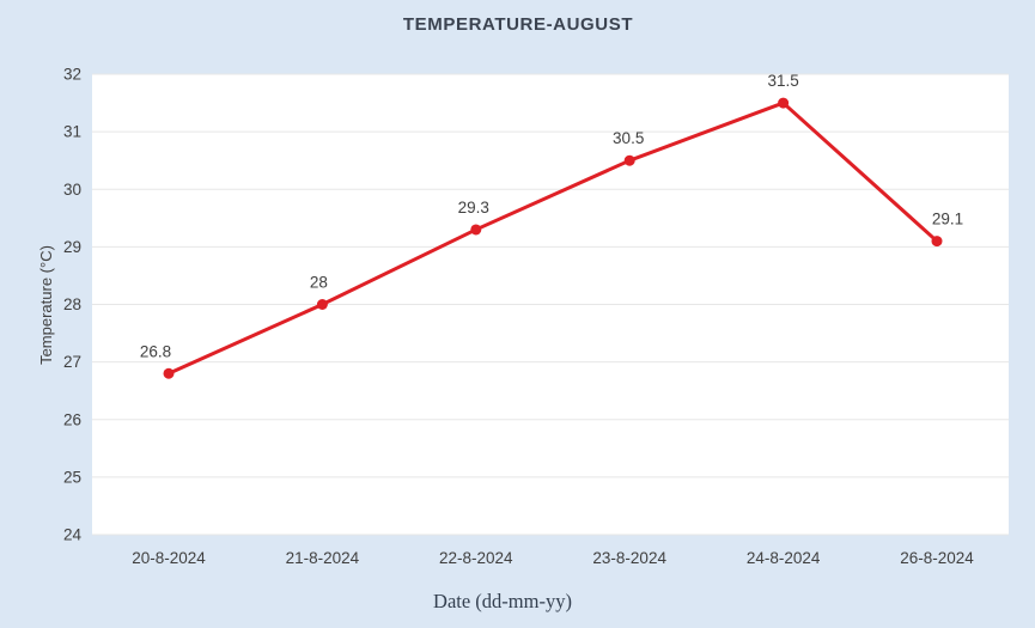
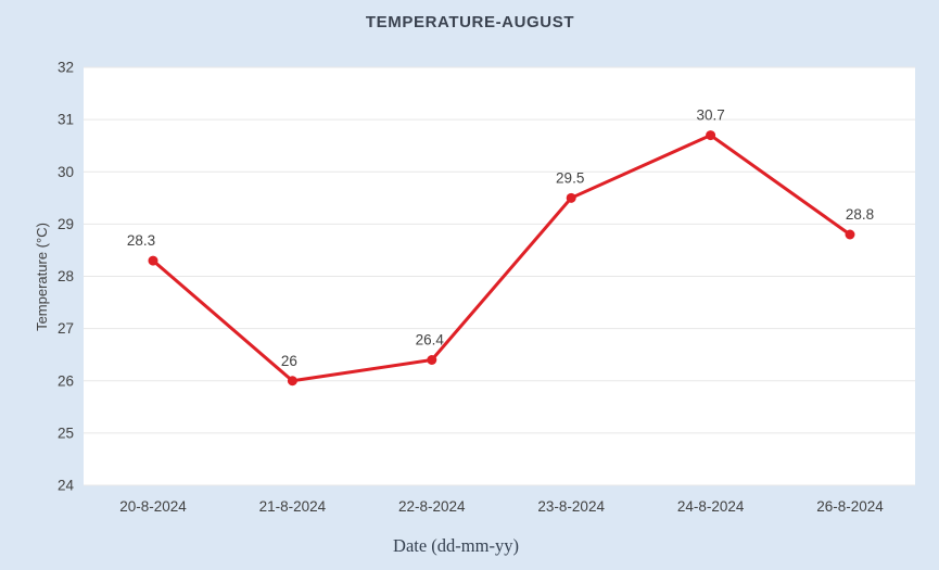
20-8-2024: 26.8 -> 28.3
21-8-2024: 28 -> 26
22-8-2024: 29.3 -> 26.4
23-8-2024: 30.5 -> 29.5
24-8-2024: 31.5 -> 30.7
26-8-2024: 29.1 -> 28.8
